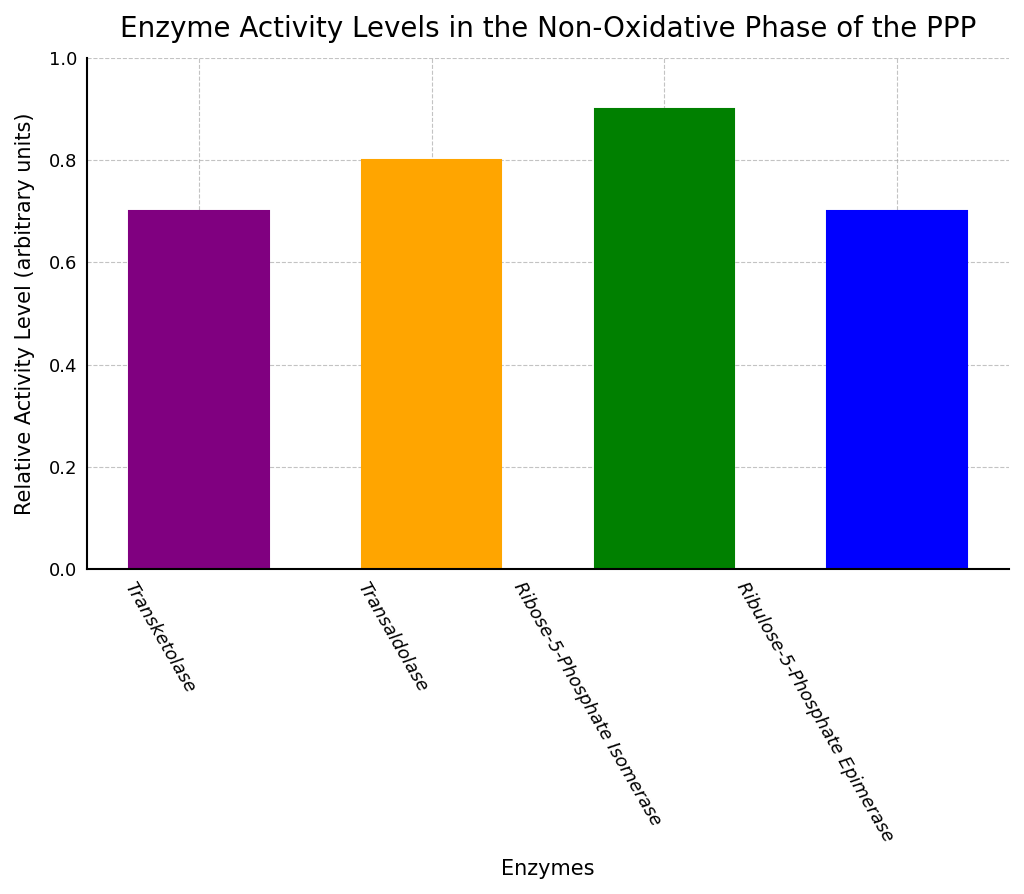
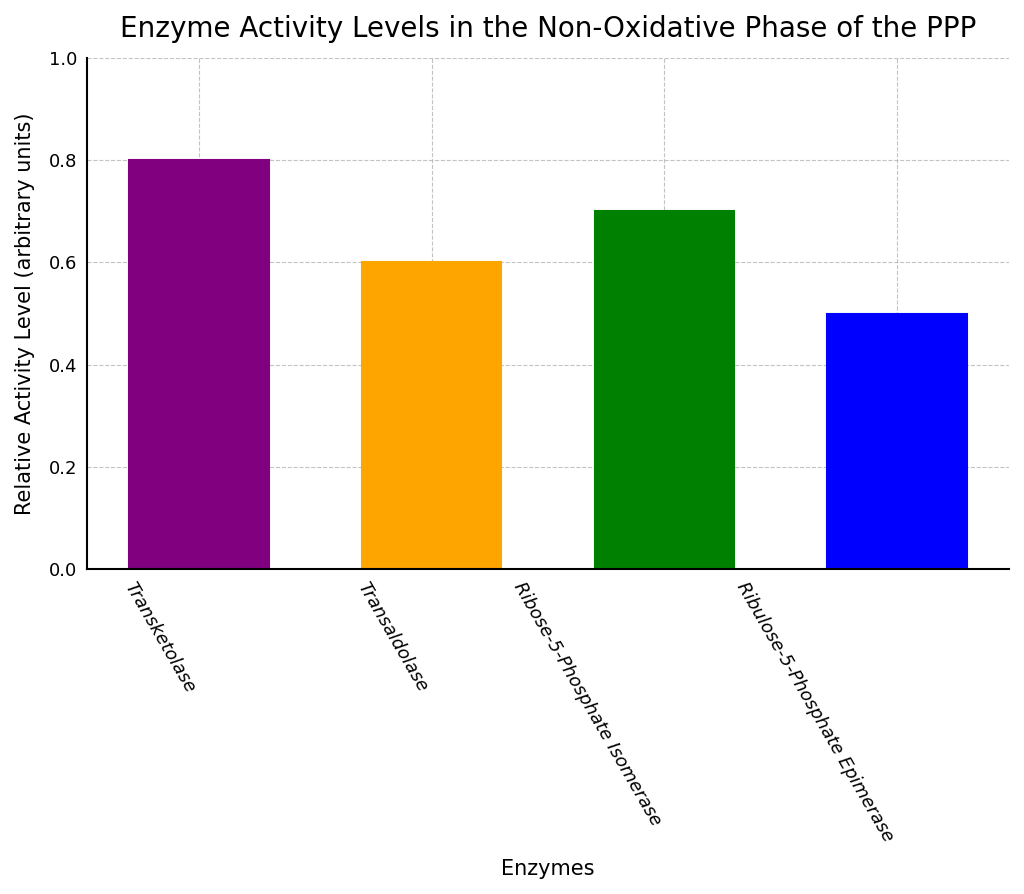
Transketolase: 0.7 -> 0.8
Transaldolase: 0.8 -> 0.6
Ribose-5-Phosphate Isomerase: 0.9 -> 0.7
Ribulose-5-Phosphate Epimerase: 0.7 -> 0.5
